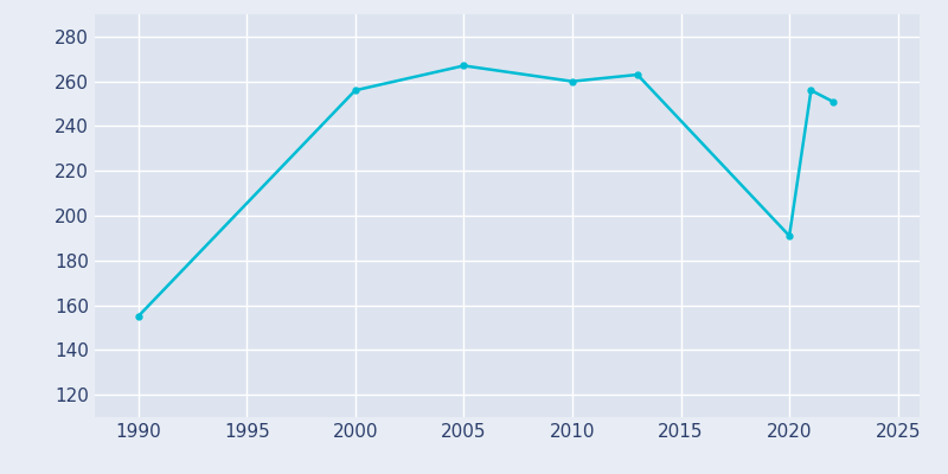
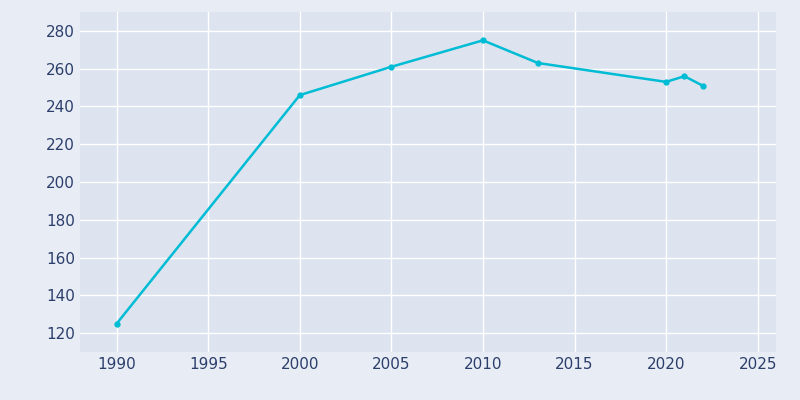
1990: 155 -> 125
2000: 256 -> 246
2005: 267 -> 261
2010: 260 -> 275
2020: 191 -> 253
